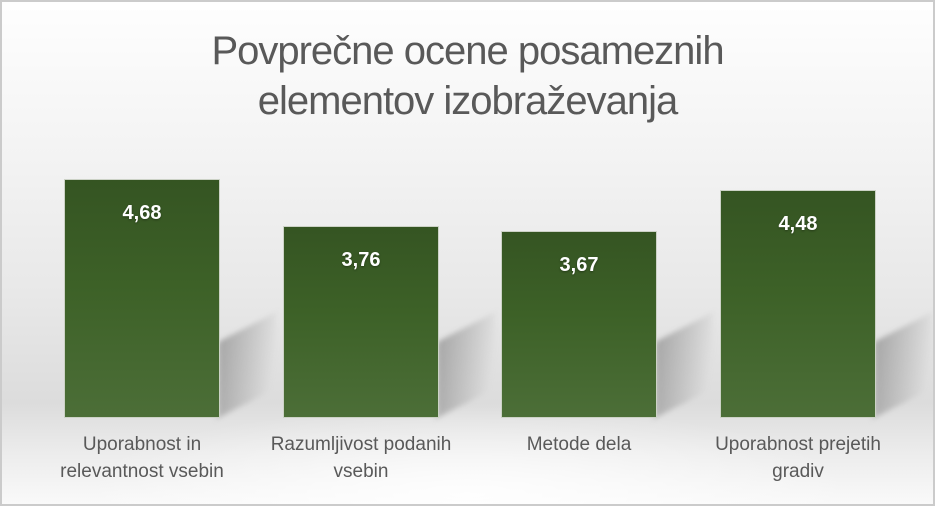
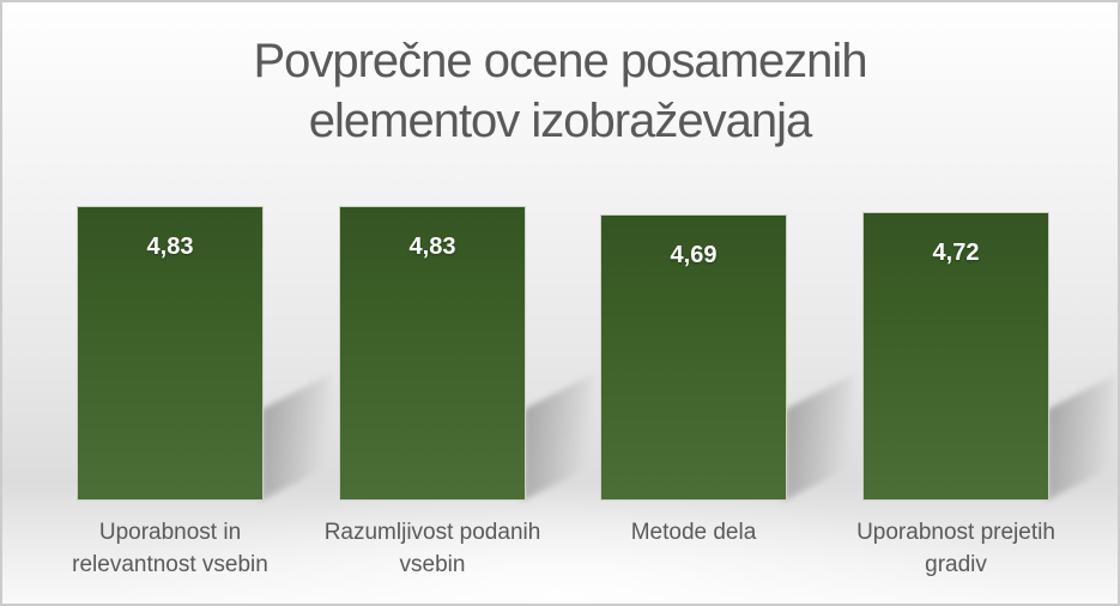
Uporabnost in relevantnost vsebin: 4,68 -> 4,83
Razumljivost podanih vsebin: 3,76 -> 4,83
Metode dela: 3,67 -> 4,69
Uporabnost prejetih gradiv: 4,48 -> 4,72
